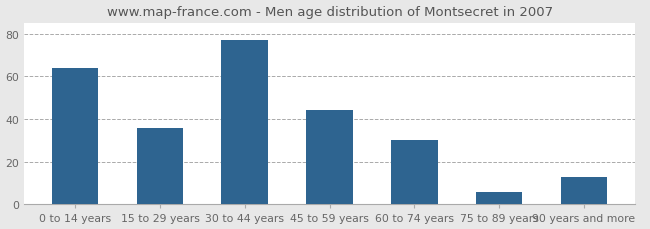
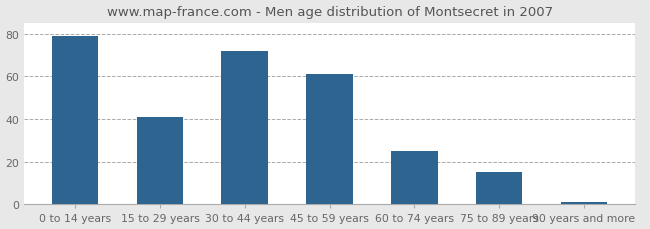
0 to 14 years: 64 -> 79
15 to 29 years: 36 -> 41
30 to 44 years: 77 -> 72
45 to 59 years: 44 -> 61
60 to 74 years: 30 -> 25
75 to 89 years: 6 -> 15
90 years and more: 13 -> 1
